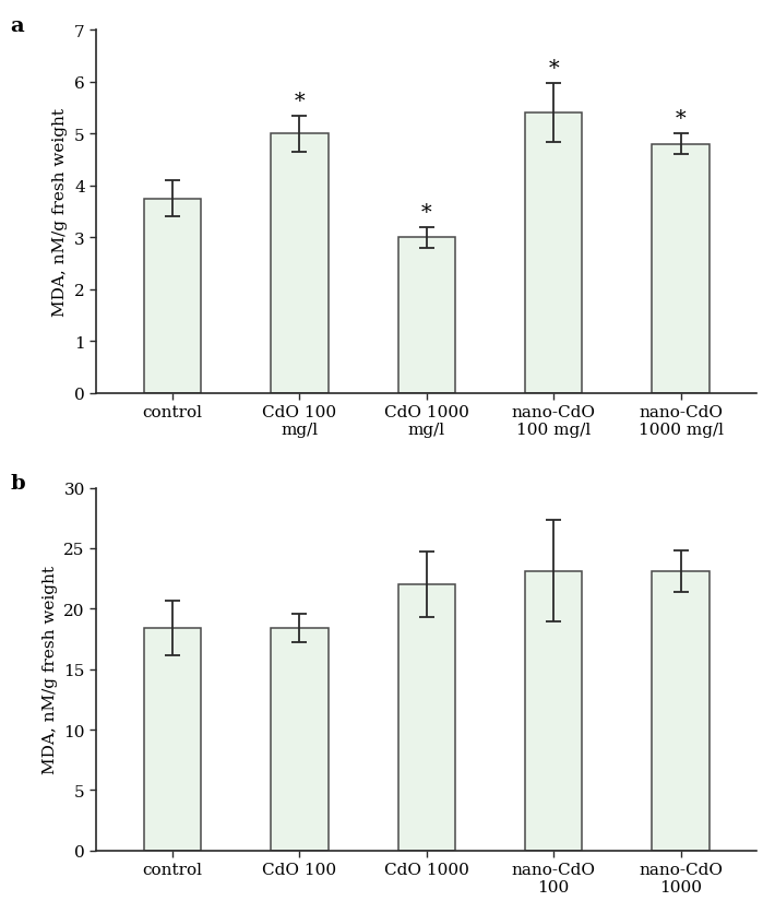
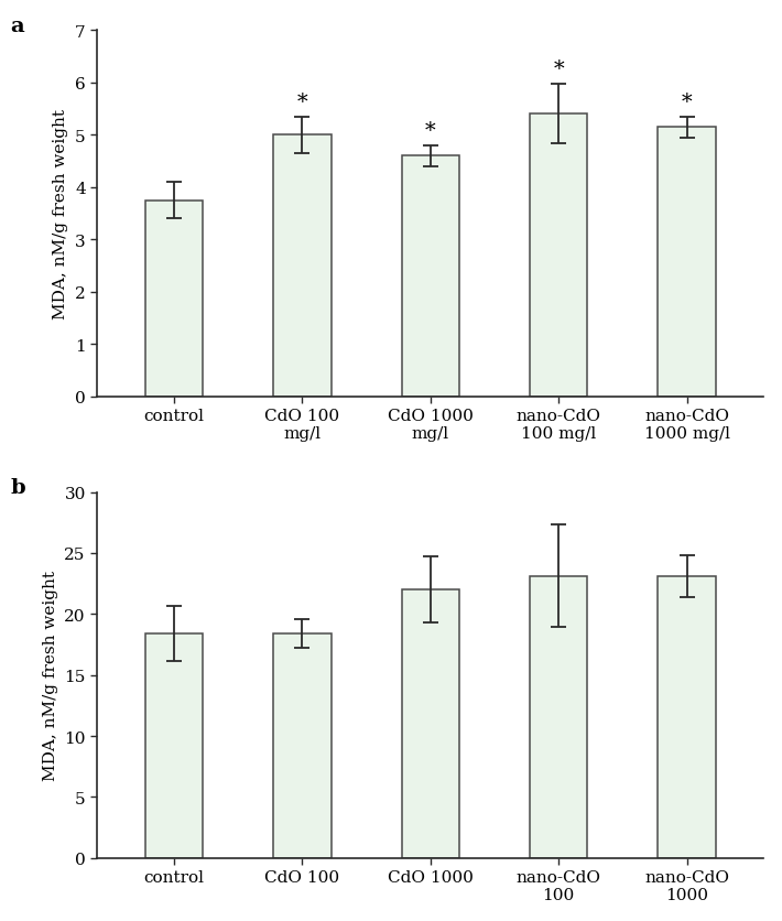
CdO 1000 mg/l: 3.00 -> 4.60
nano-CdO 1000 mg/l: 4.80 -> 5.15
